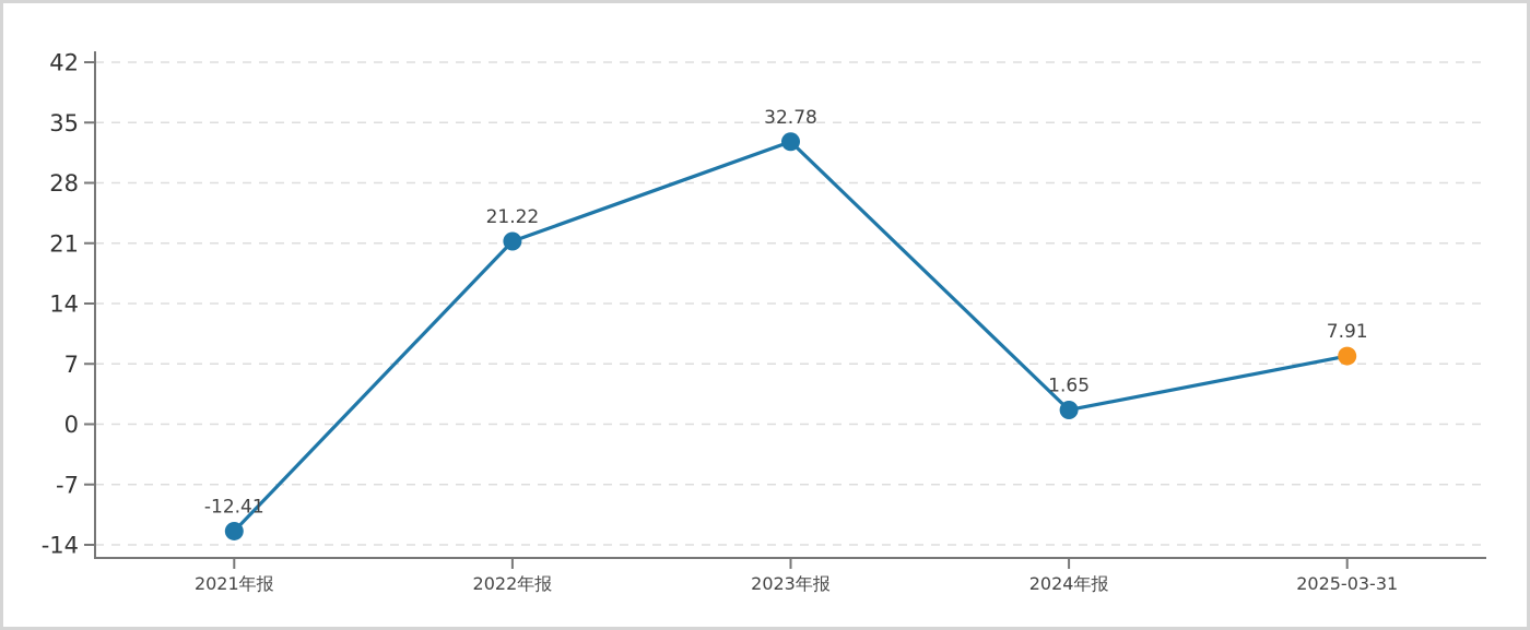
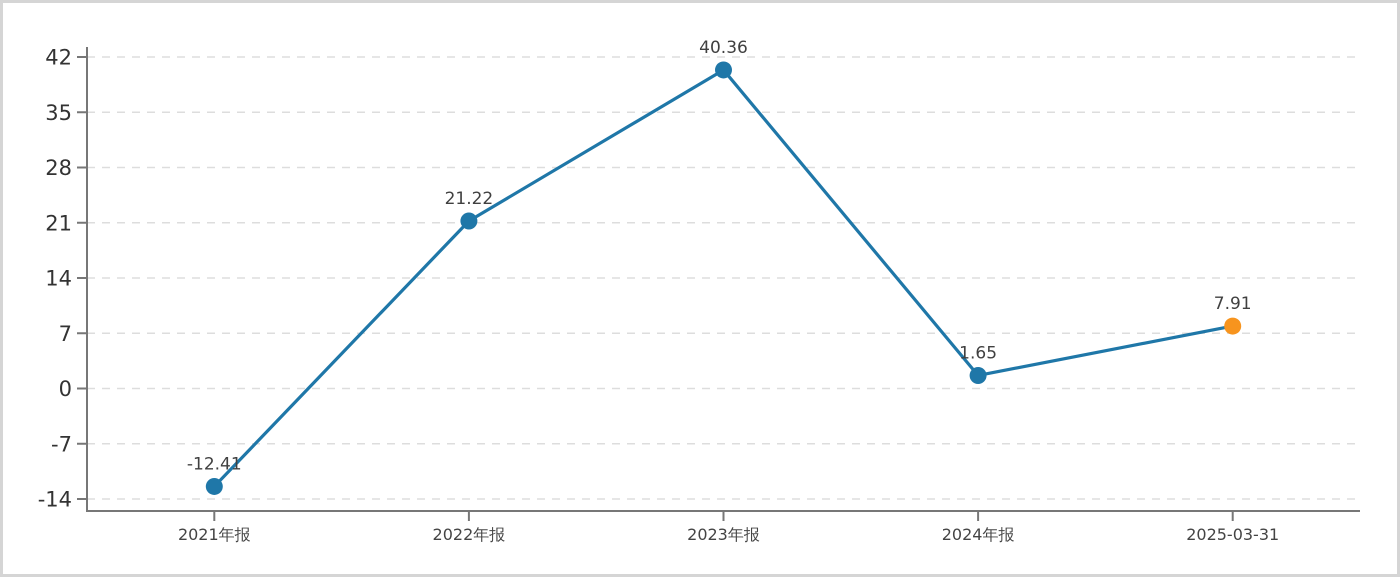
2023年报: 32.78 -> 40.36
